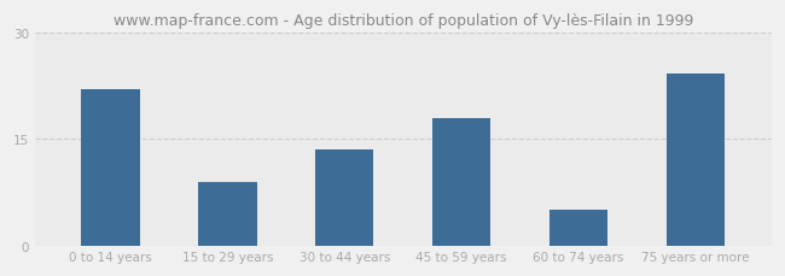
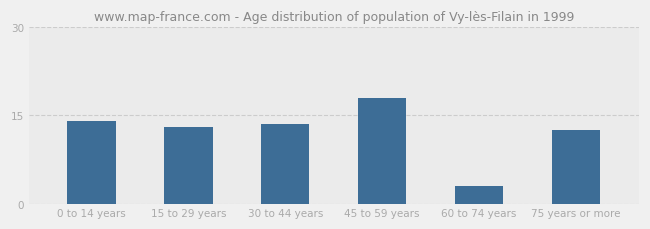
0 to 14 years: 22.0 -> 14.0
15 to 29 years: 9.0 -> 13.0
60 to 74 years: 5.0 -> 3.0
75 years or more: 24.2 -> 12.5
